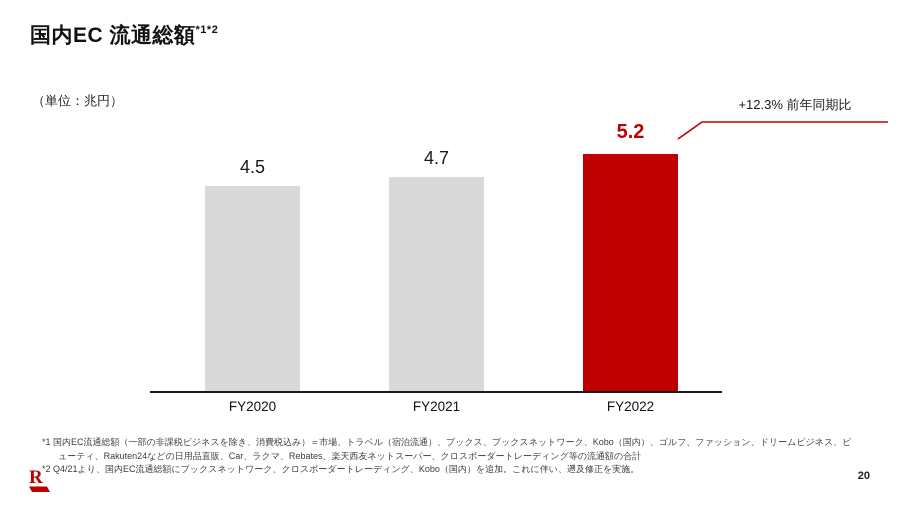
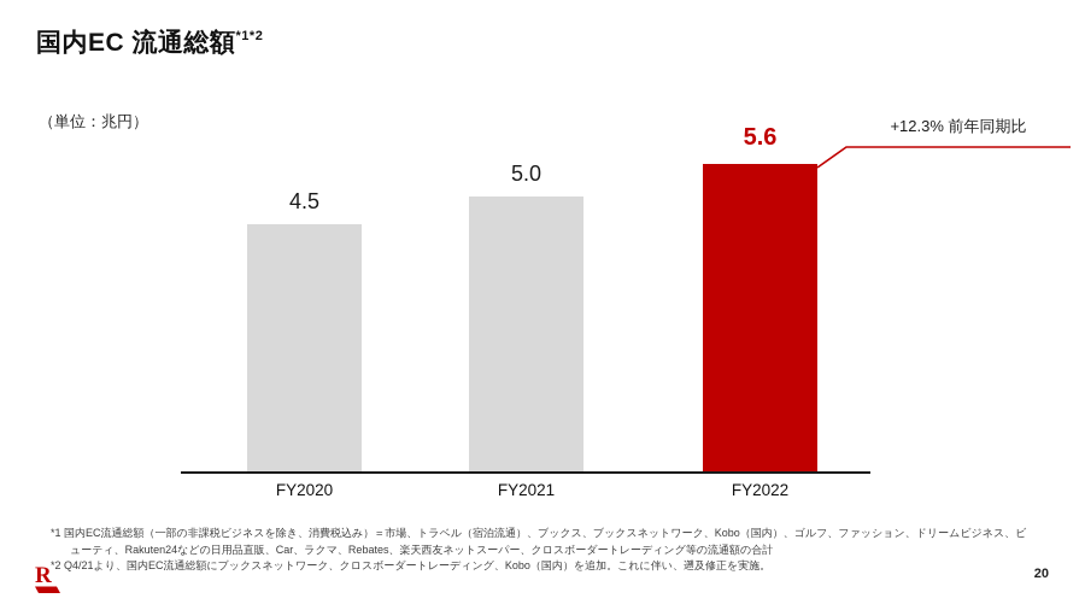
FY2021: 4.7 -> 5.0
FY2022: 5.2 -> 5.6
